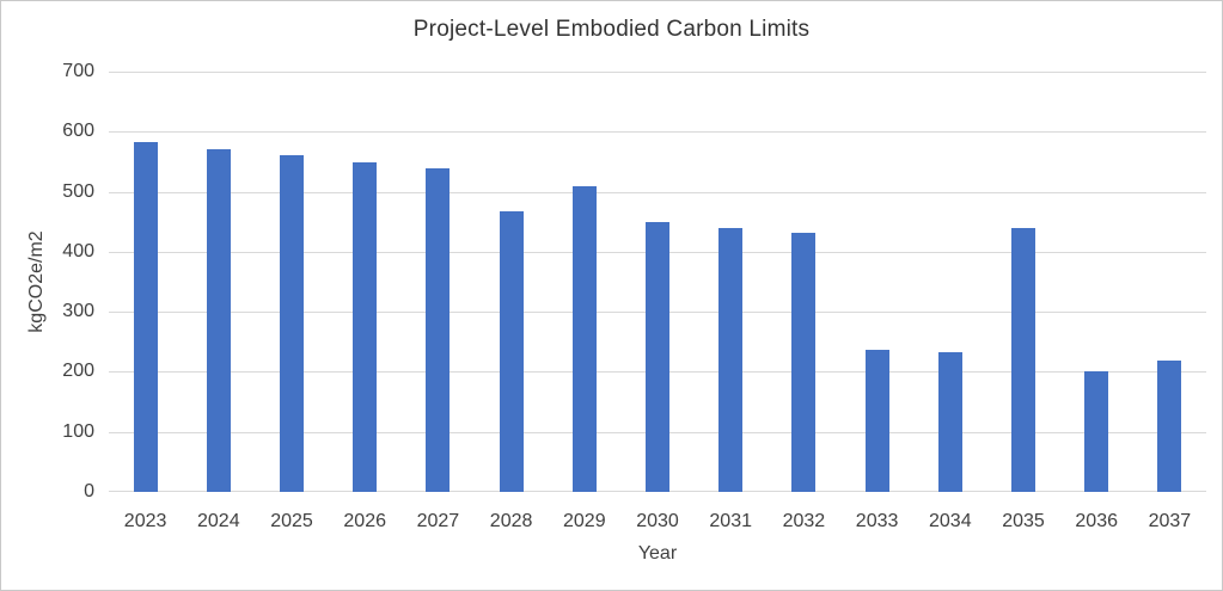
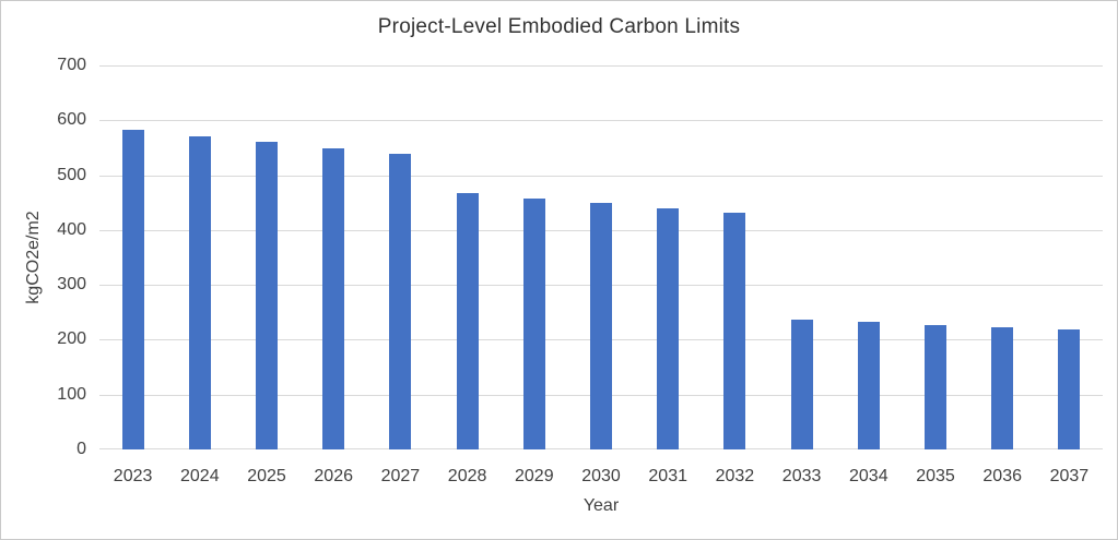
2029: 510 -> 460
2035: 440 -> 230
2036: 200 -> 220
